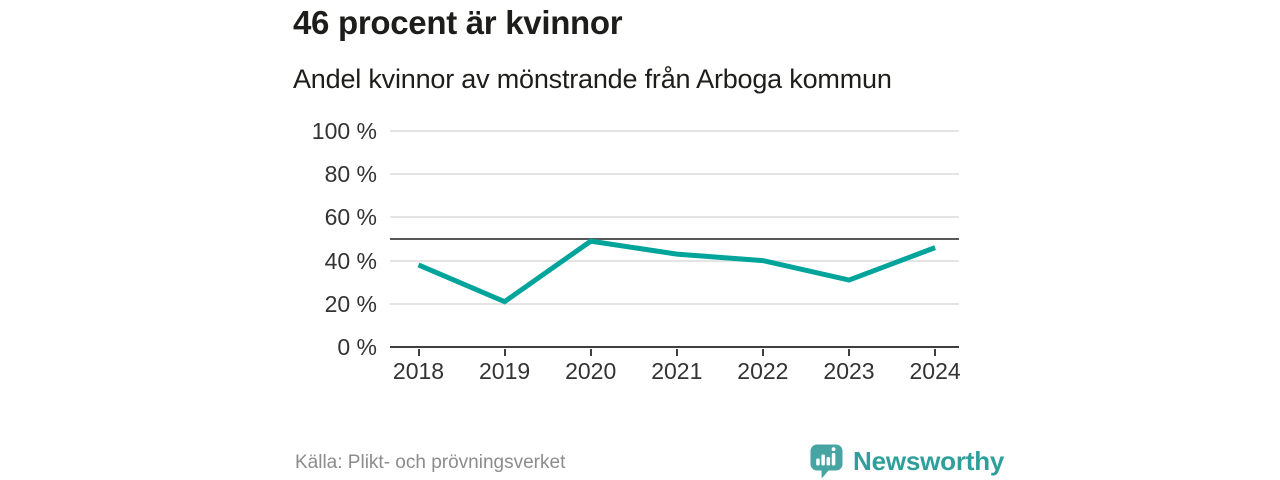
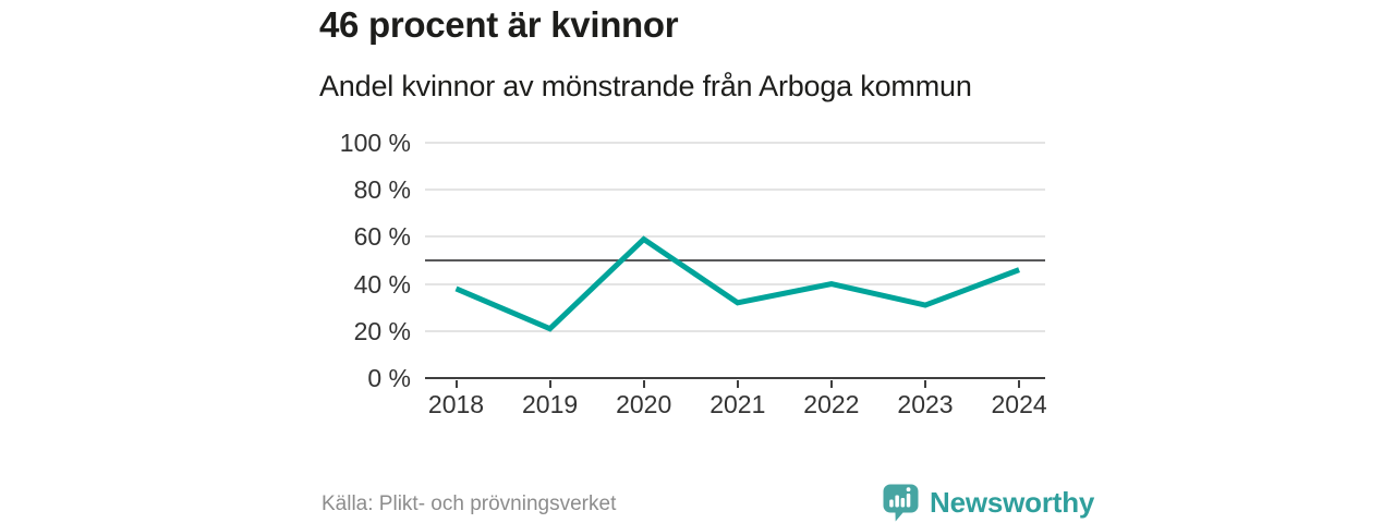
2020: 49% -> 59%
2021: 43% -> 32%
